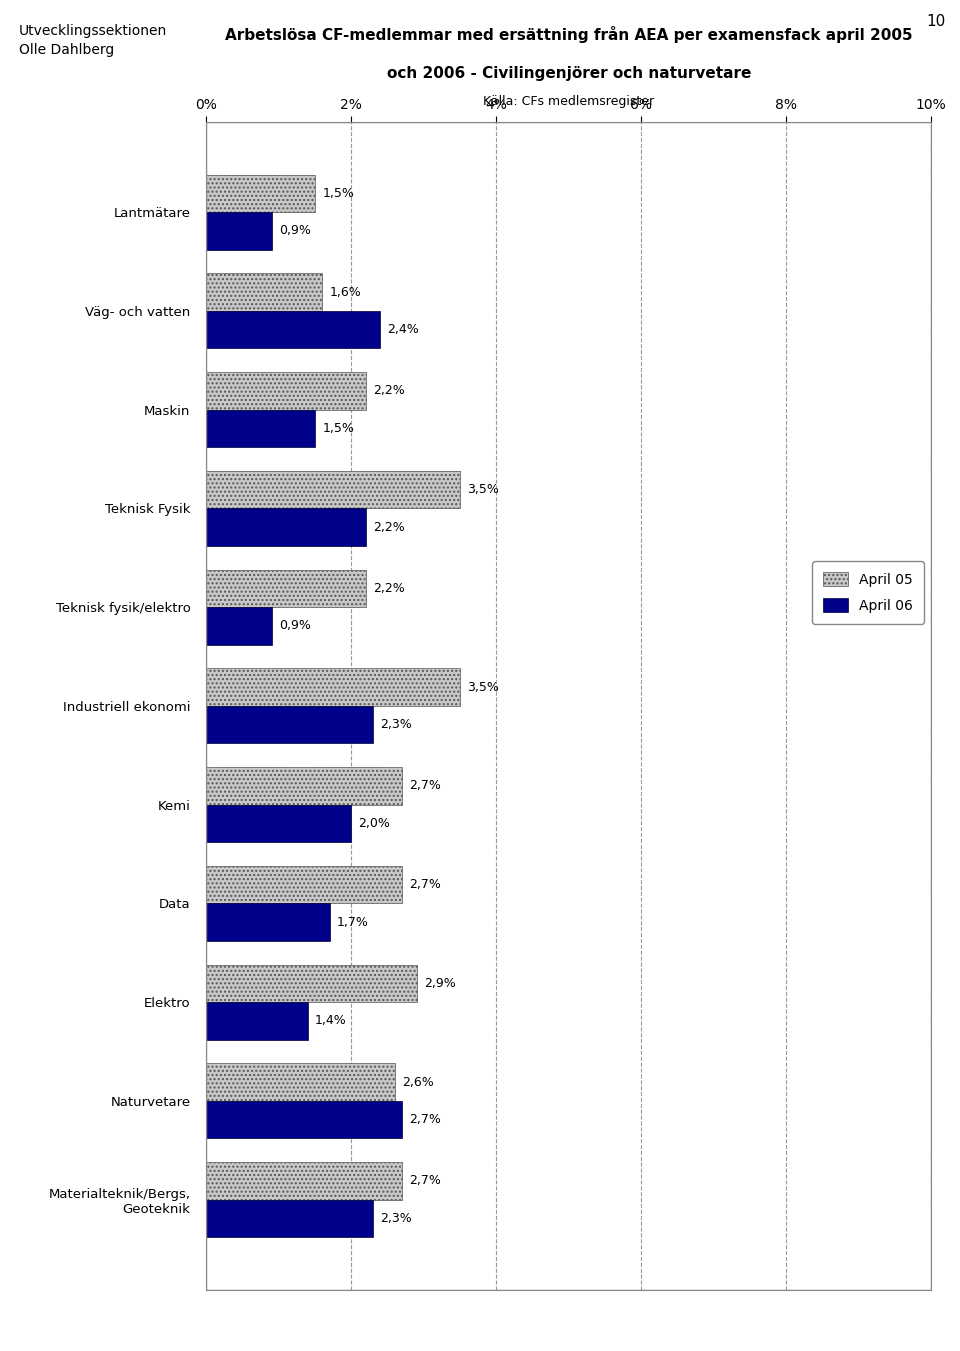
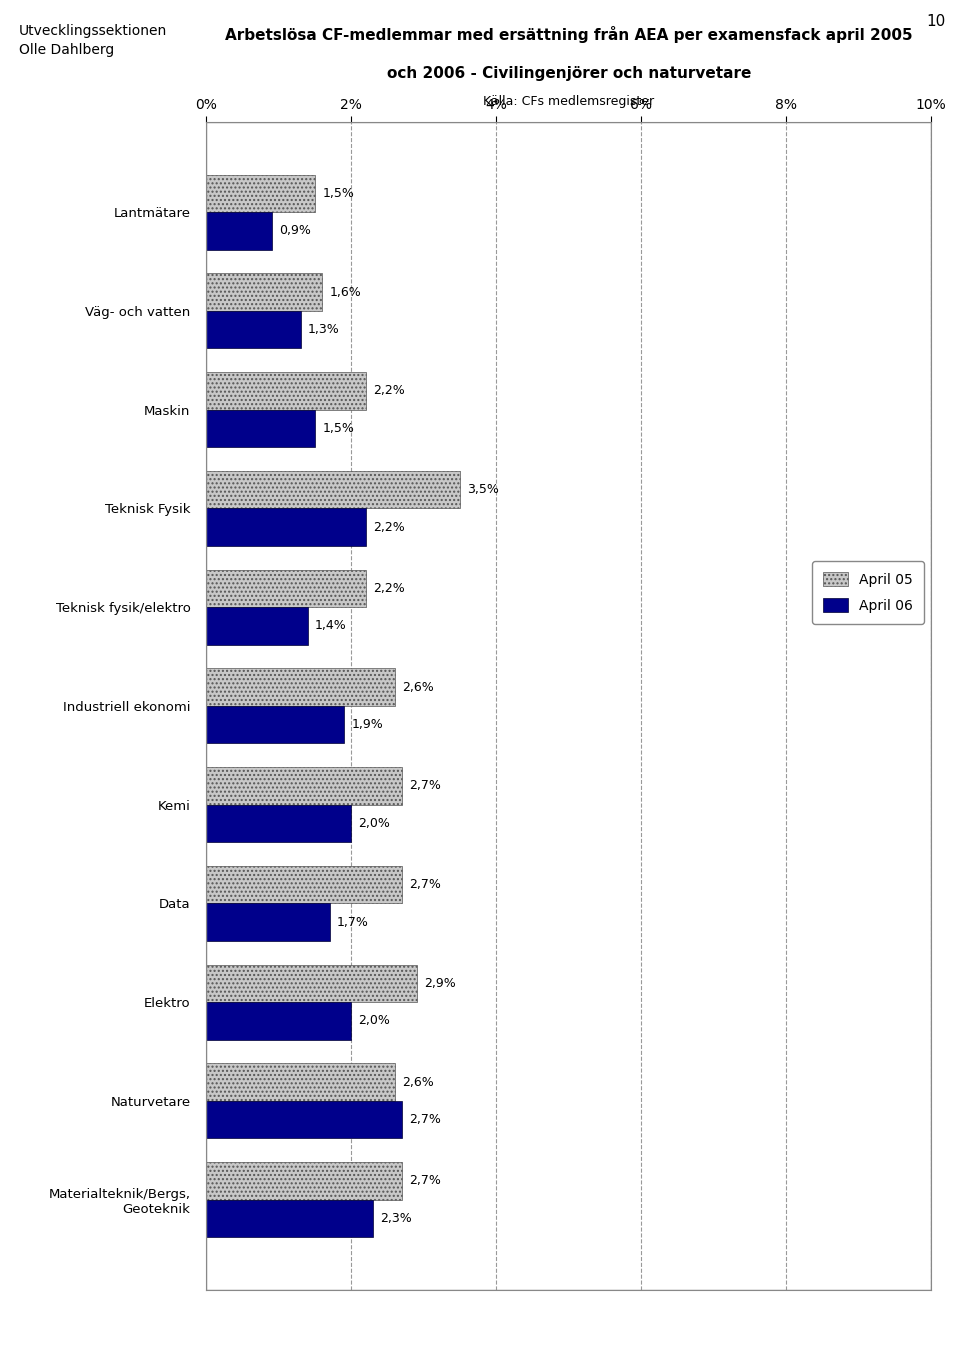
April 06/Väg- och vatten: 2,4% -> 1,3%
April 06/Teknisk fysik/elektro: 0,9% -> 1,4%
April 05/Industriell ekonomi: 3,5% -> 2,6%
April 06/Industriell ekonomi: 2,3% -> 1,9%
April 06/Elektro: 1,4% -> 2,0%
